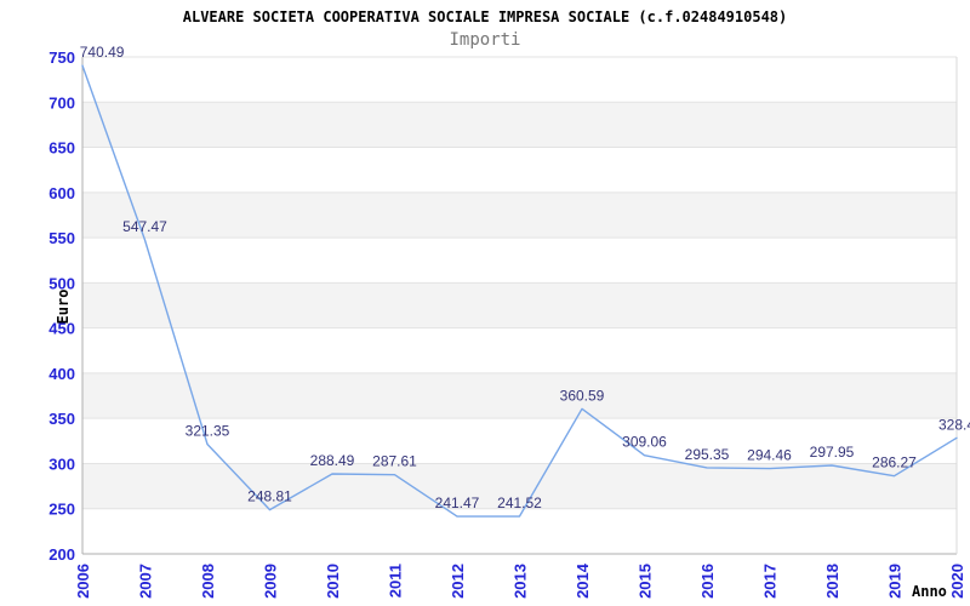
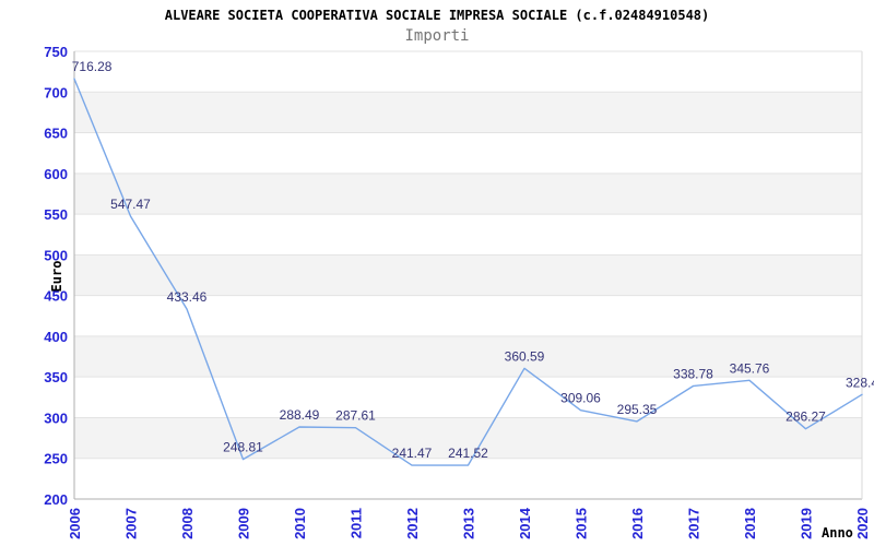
2006: 740.49 -> 716.28
2008: 321.35 -> 433.46
2017: 294.46 -> 338.78
2018: 297.95 -> 345.76
